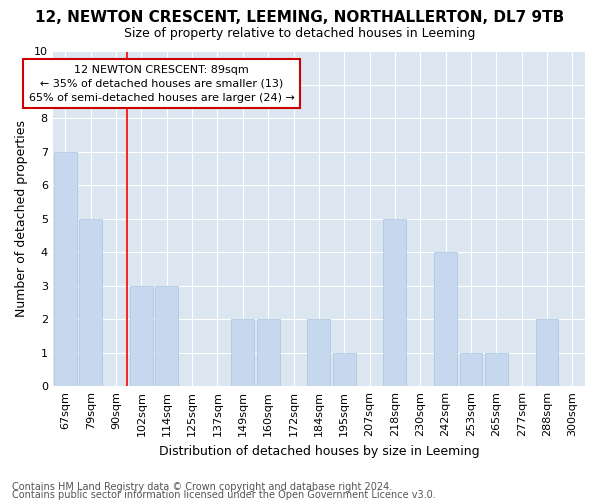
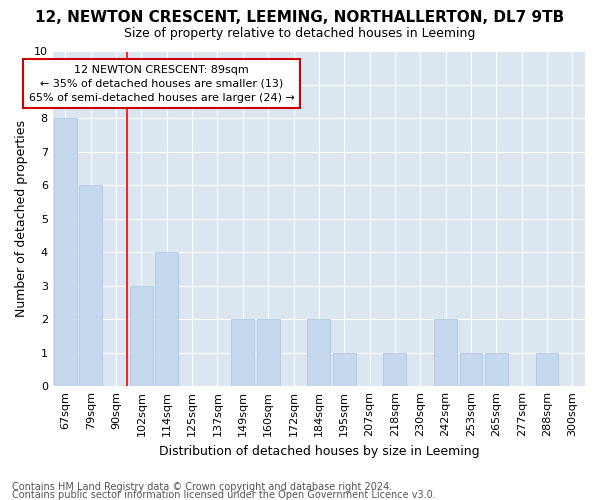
67sqm: 7 -> 8
79sqm: 5 -> 6
114sqm: 3 -> 4
218sqm: 5 -> 1
242sqm: 4 -> 2
288sqm: 2 -> 1
